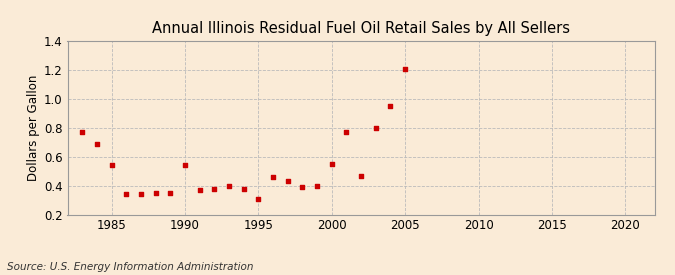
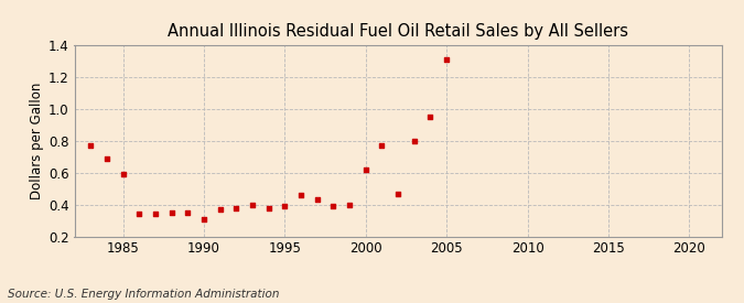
1985: 0.54 -> 0.59
1990: 0.54 -> 0.31
1995: 0.31 -> 0.39
2000: 0.55 -> 0.62
2005: 1.21 -> 1.31
